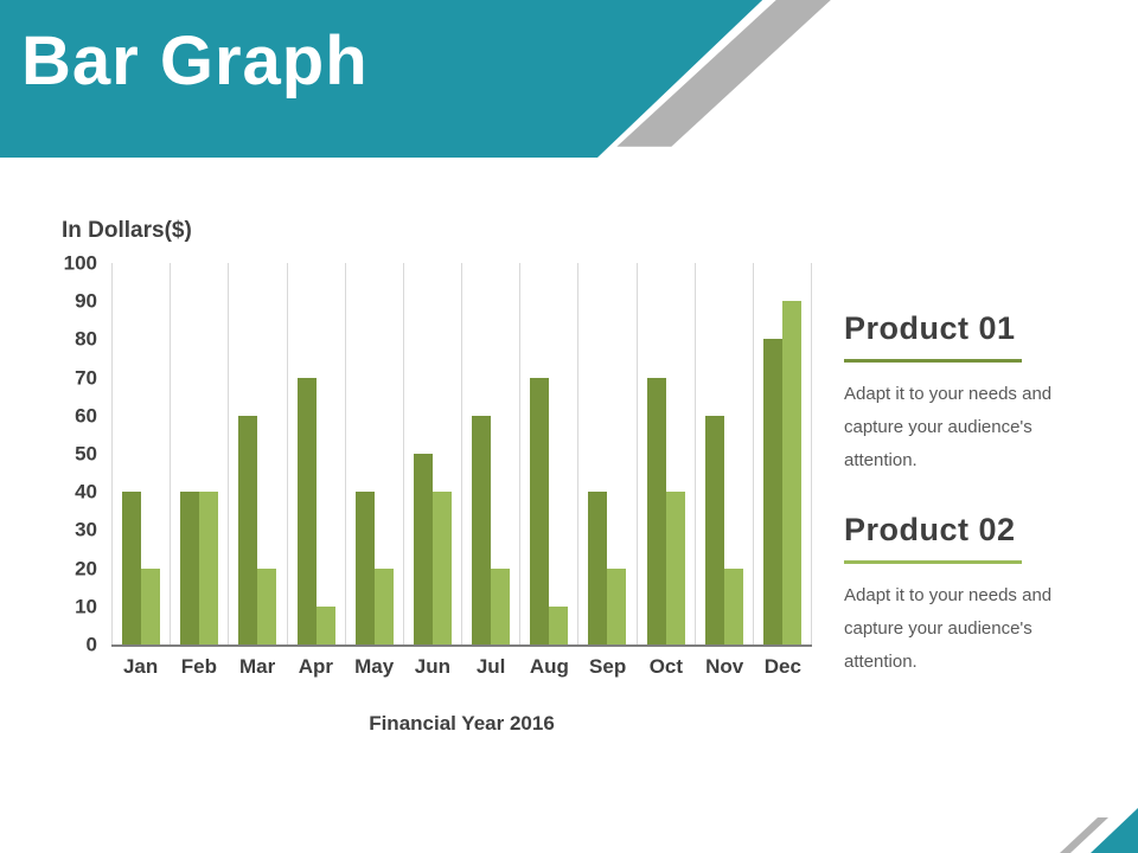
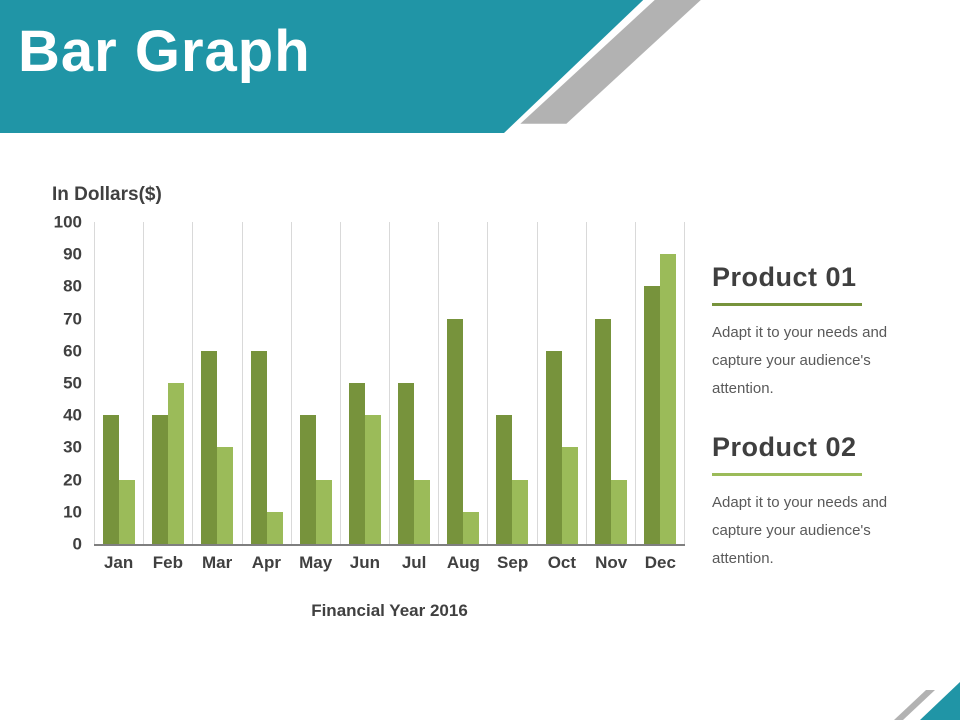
Product 02/Feb: 40 -> 50
Product 02/Mar: 20 -> 30
Product 01/Apr: 70 -> 60
Product 01/Jul: 60 -> 50
Product 01/Oct: 70 -> 60
Product 02/Oct: 40 -> 30
Product 01/Nov: 60 -> 70
